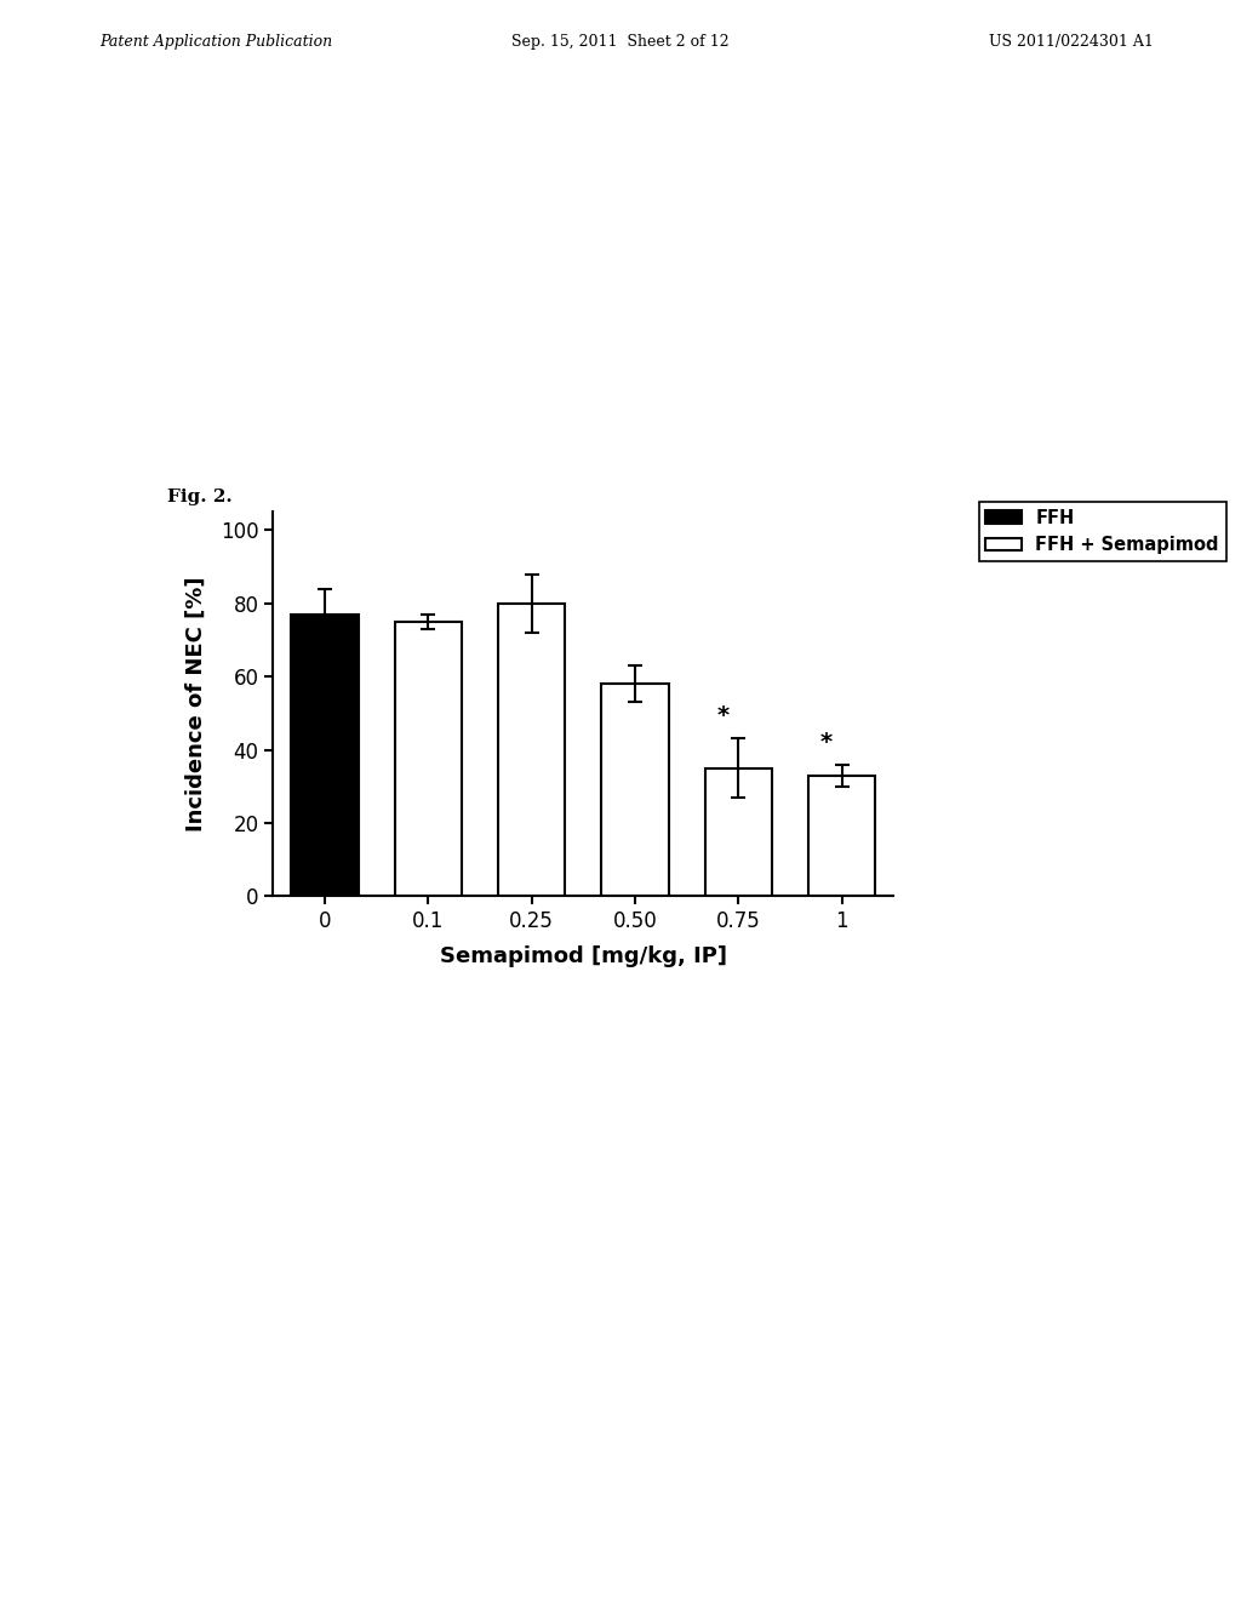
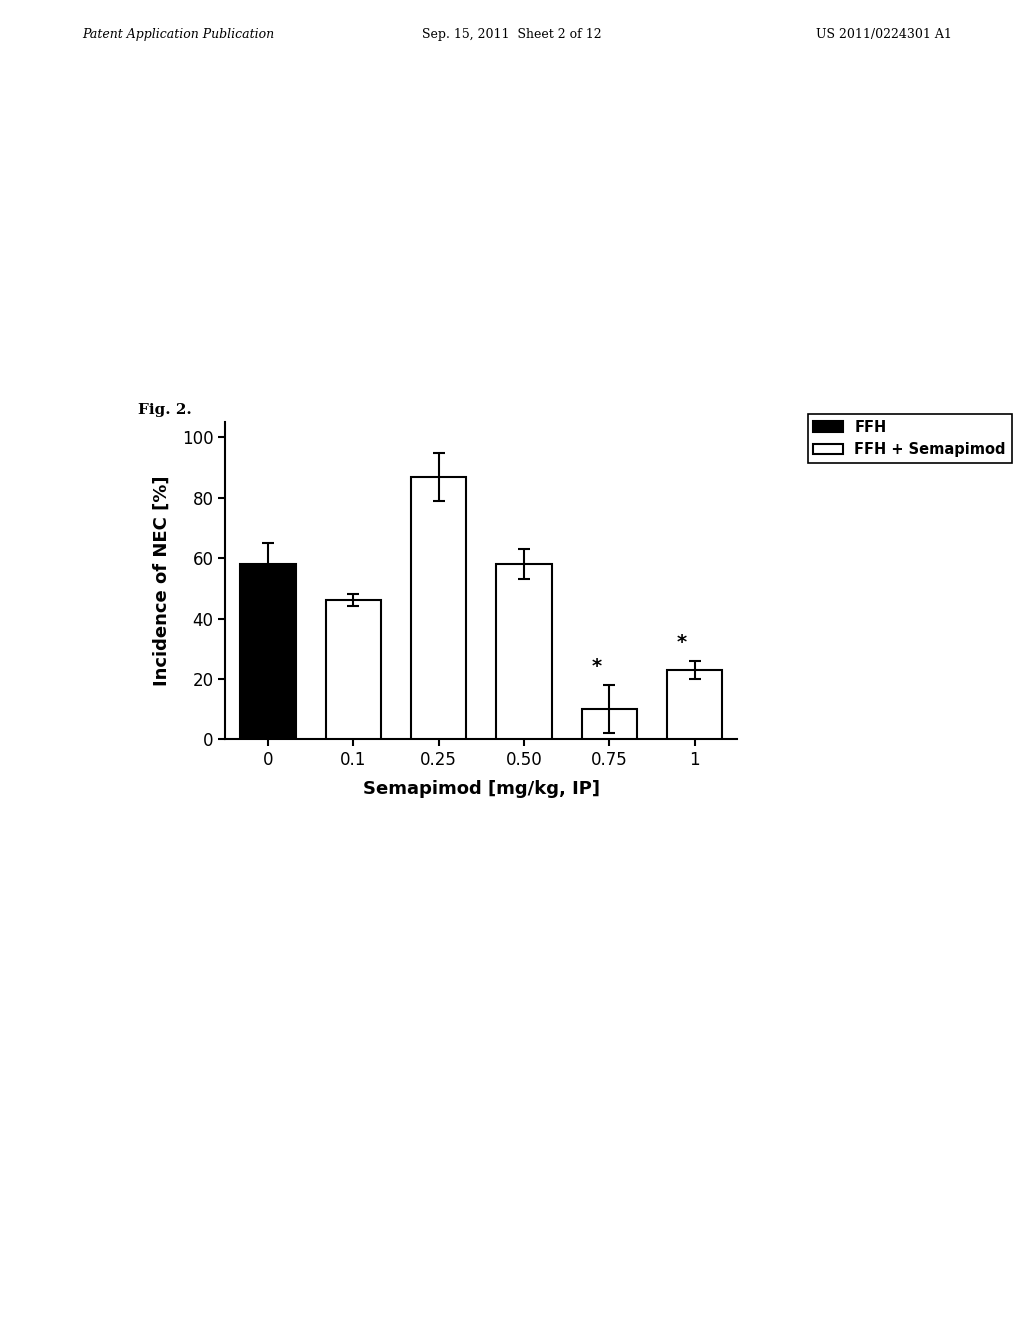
0: 77 -> 58
0.1: 75 -> 46
0.25: 80 -> 87
0.75: 35 -> 10
1: 33 -> 23
